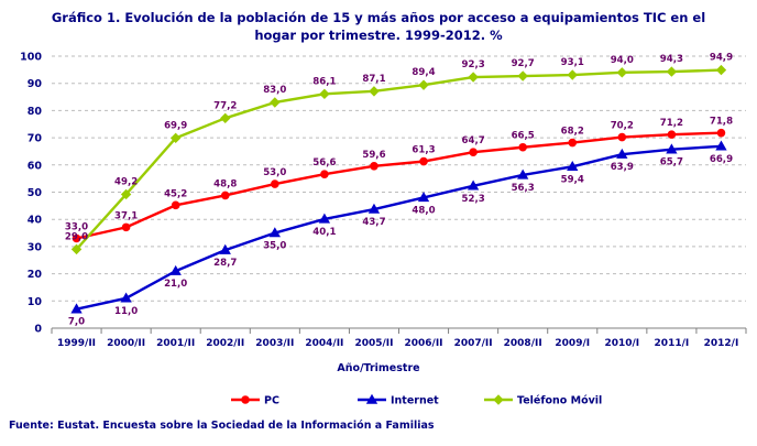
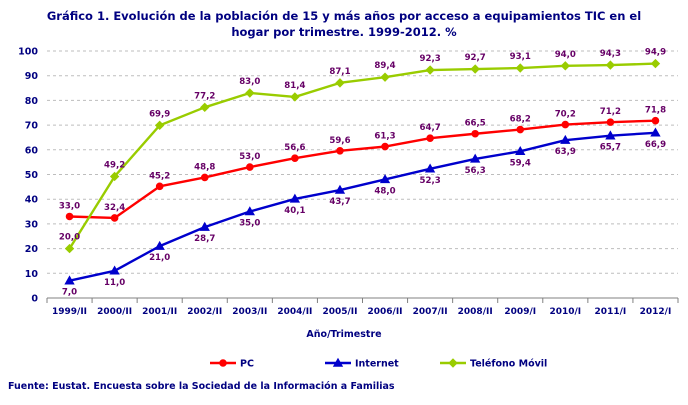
Teléfono Móvil/1999/II: 29,0 -> 20,0
PC/2000/II: 37,1 -> 32,4
Teléfono Móvil/2004/II: 86,1 -> 81,4
